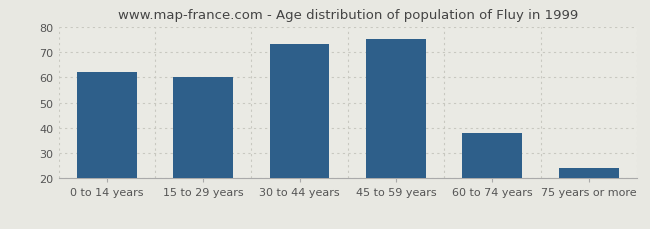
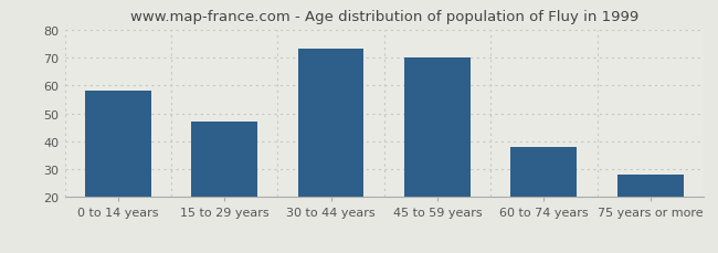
0 to 14 years: 62 -> 58
15 to 29 years: 60 -> 47
45 to 59 years: 75 -> 70
75 years or more: 24 -> 28
